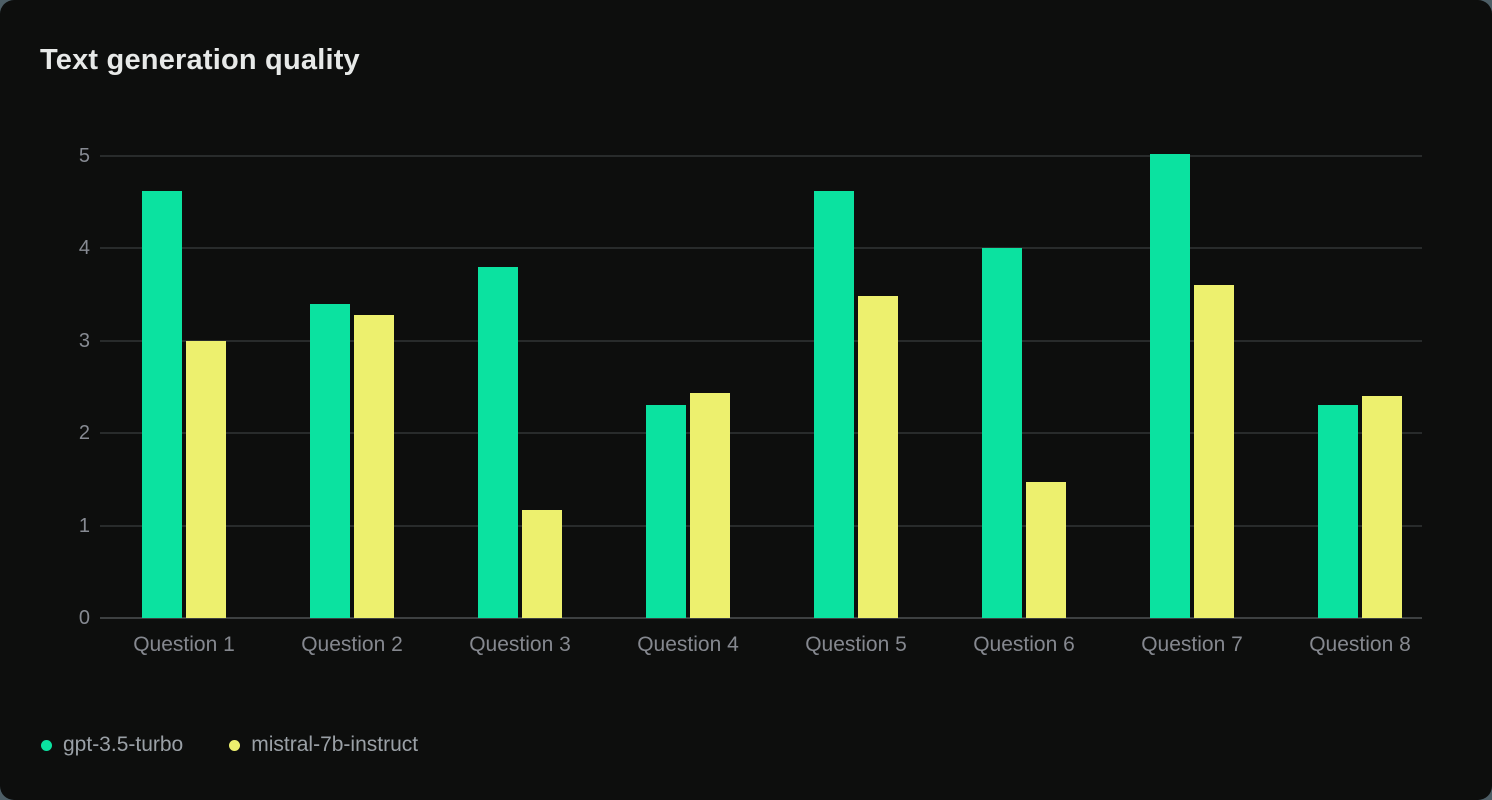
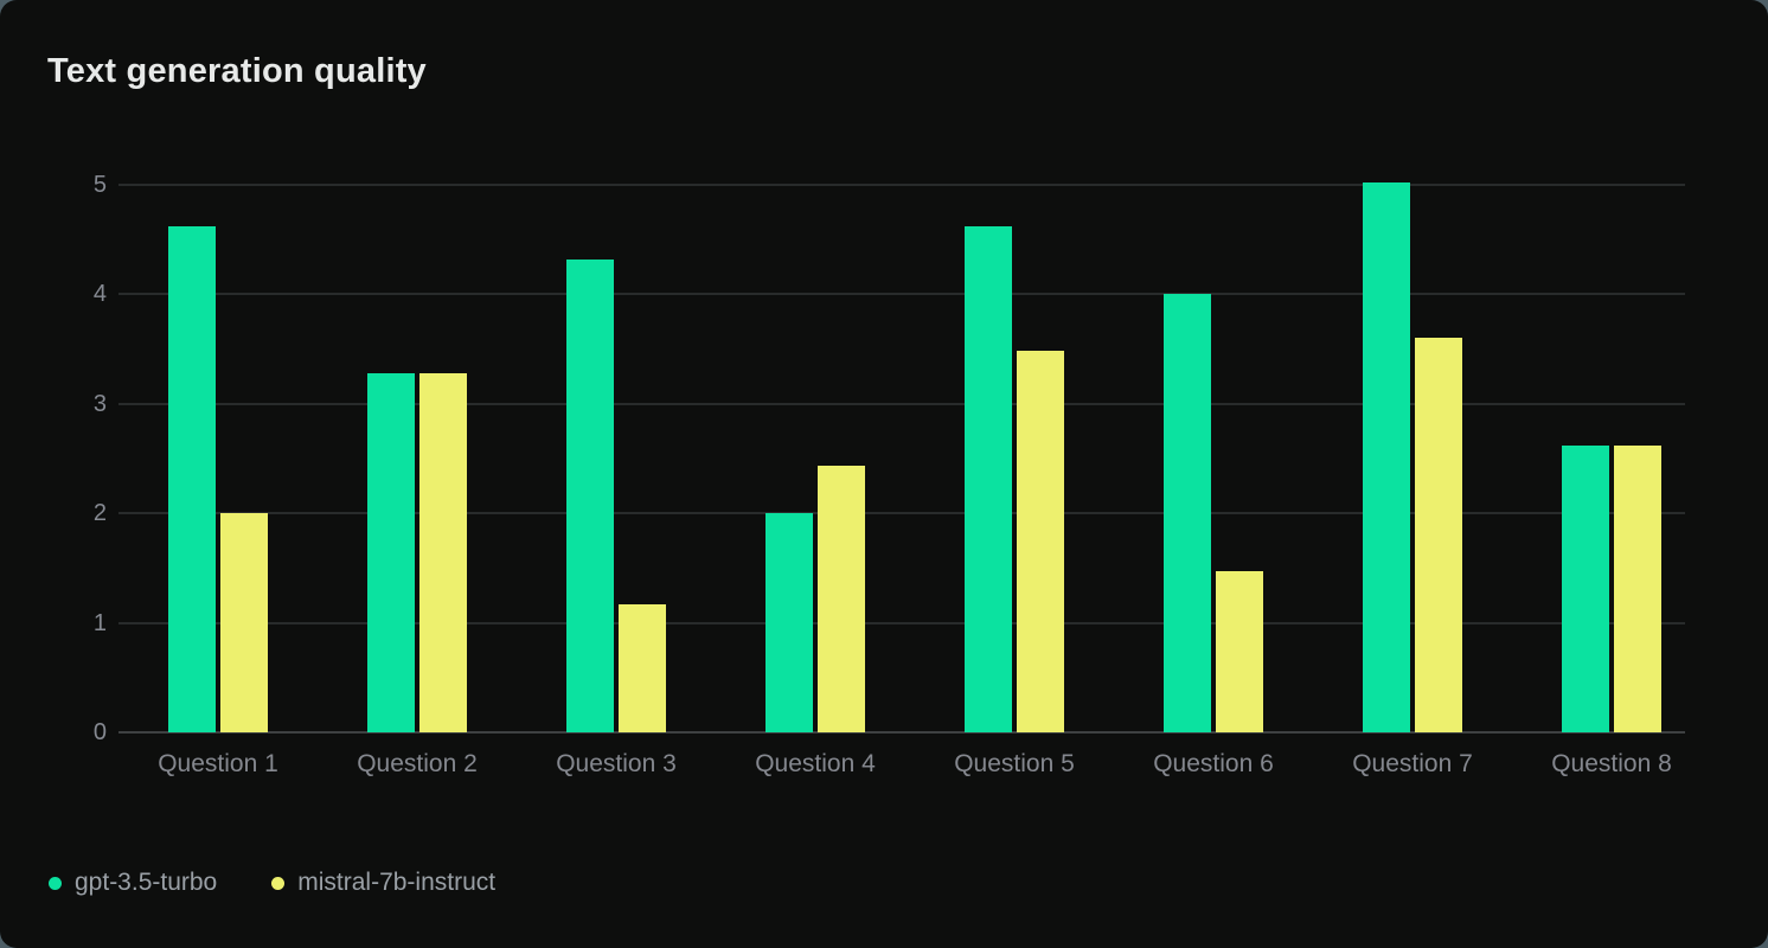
mistral-7b-instruct/Question 1: 3.0 -> 2.0
gpt-3.5-turbo/Question 2: 3.4 -> 3.3
gpt-3.5-turbo/Question 3: 3.8 -> 4.3
gpt-3.5-turbo/Question 4: 2.3 -> 2.0
gpt-3.5-turbo/Question 8: 2.3 -> 2.6
mistral-7b-instruct/Question 8: 2.4 -> 2.6
